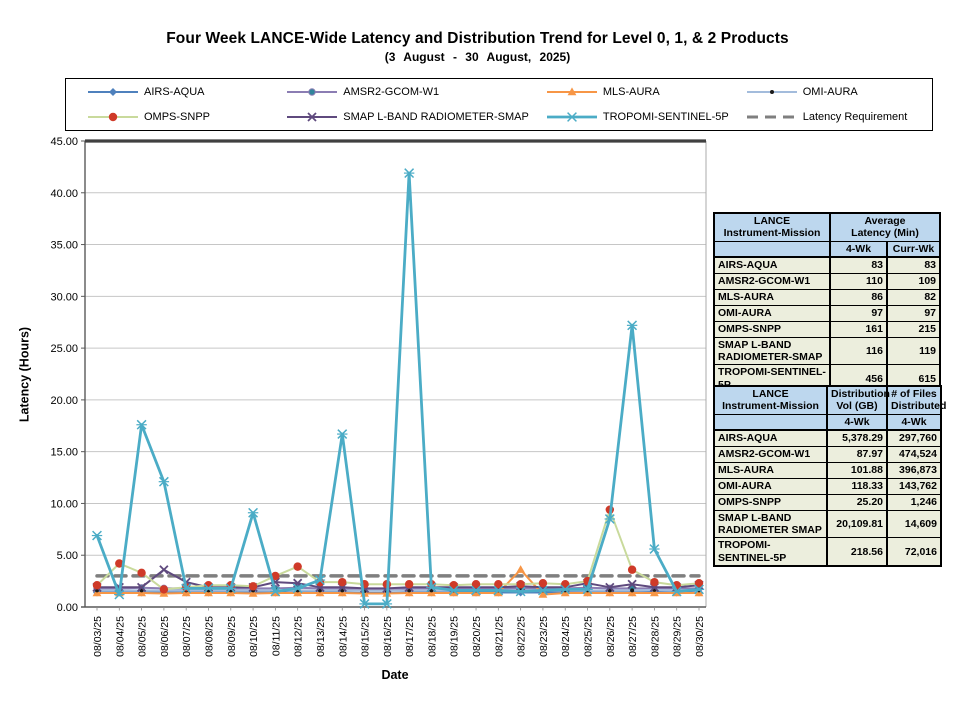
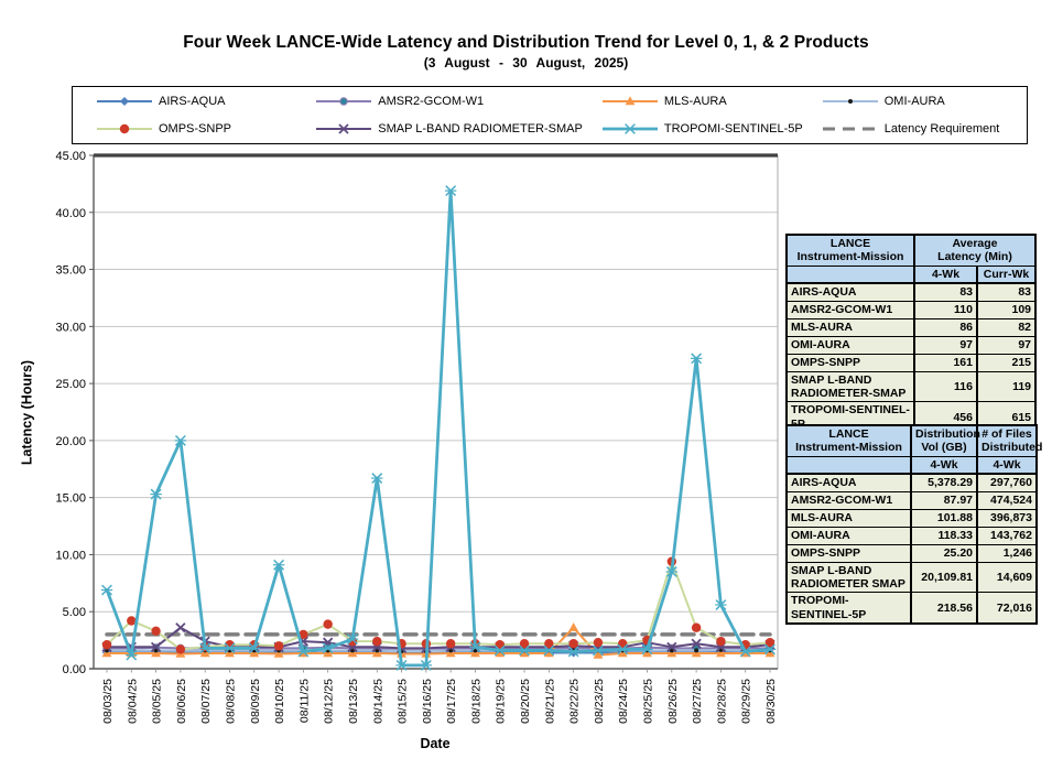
TROPOMI-SENTINEL-5P/08/05/25: 17.6 -> 15.3
TROPOMI-SENTINEL-5P/08/06/25: 12.1 -> 20.0
